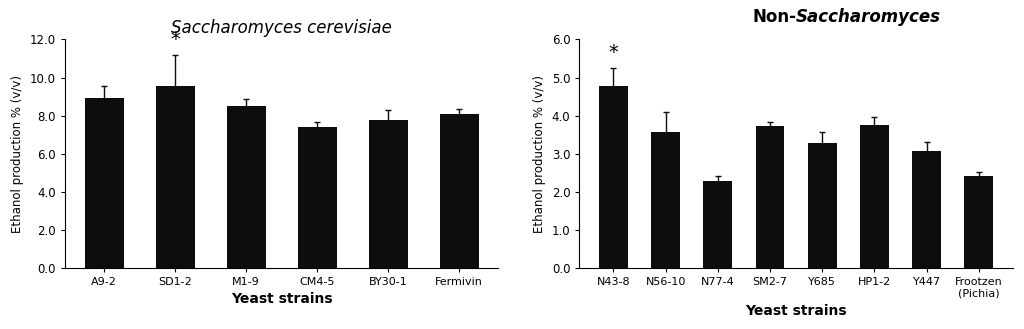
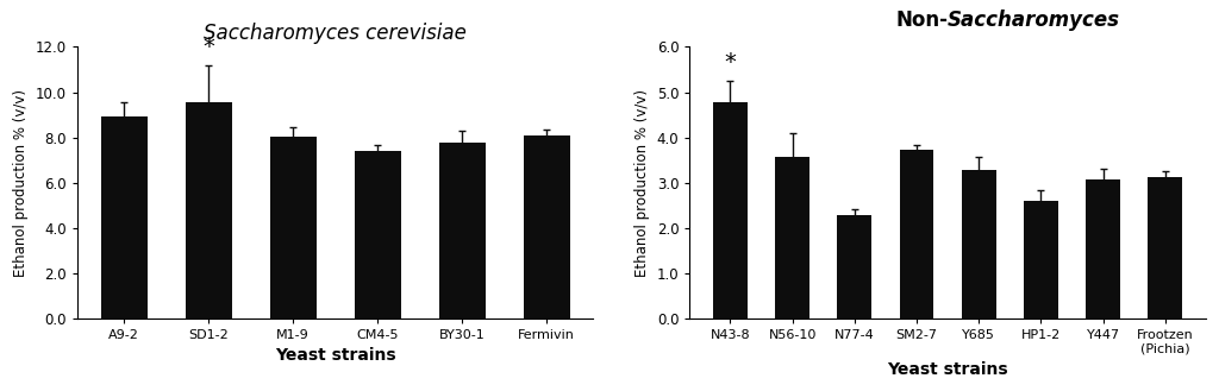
Saccharomyces cerevisiae/M1-9: 8.5 -> 8.1
HP1-2: 3.75 -> 2.60
Frootzen (Pichia): 2.40 -> 3.13
